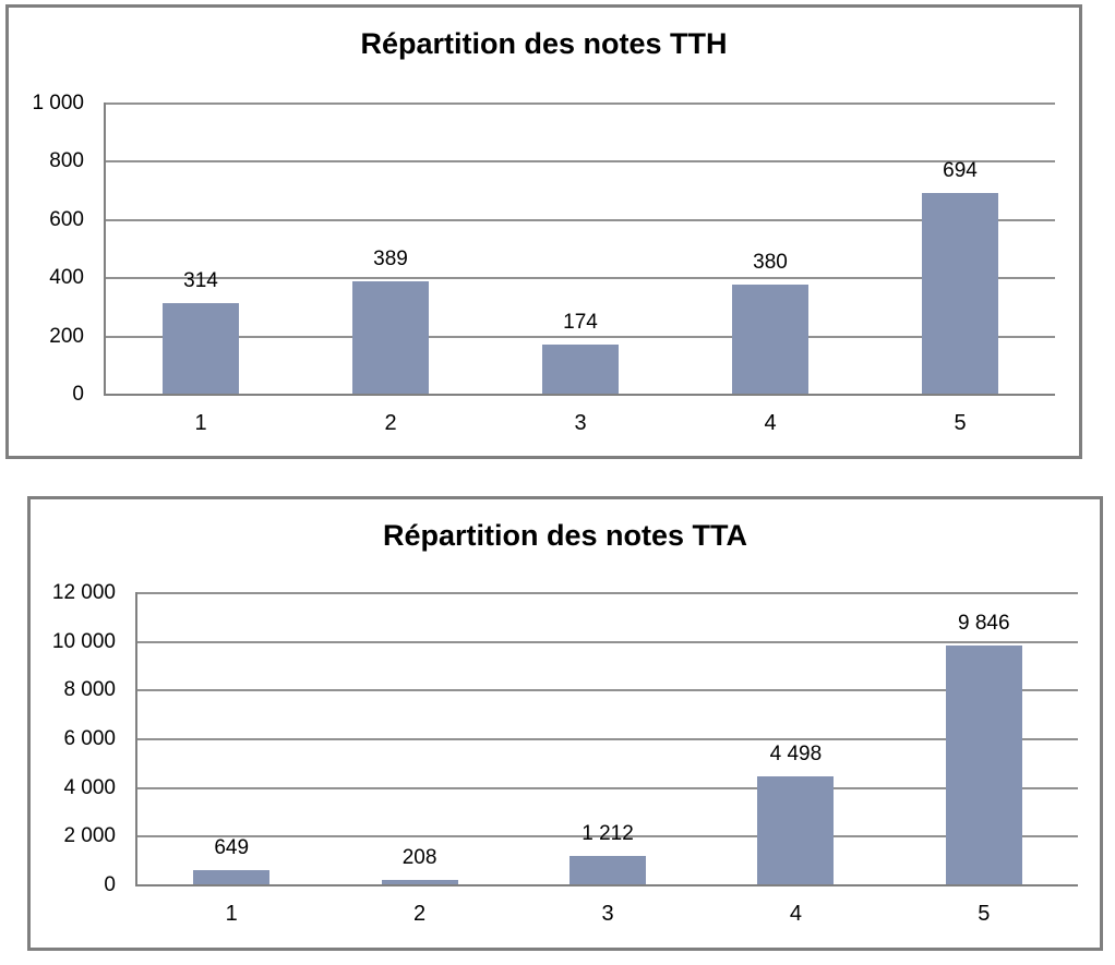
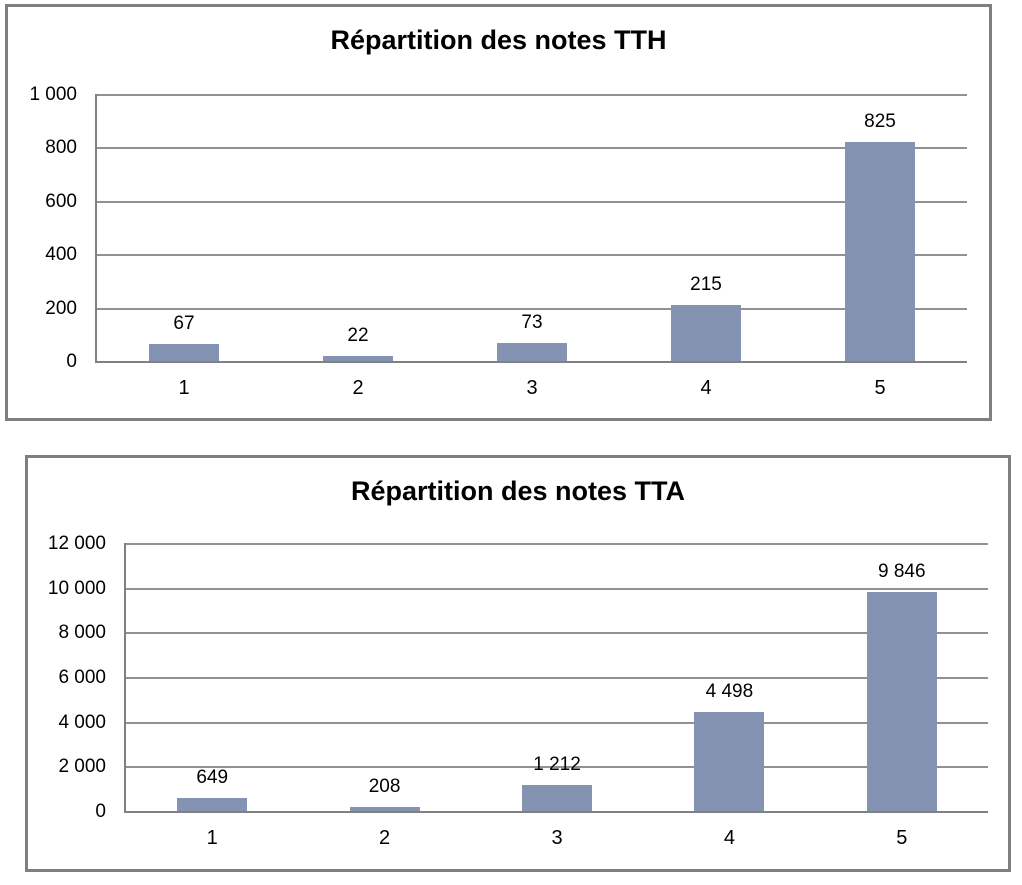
Répartition des notes TTH/1: 314 -> 67
Répartition des notes TTH/2: 389 -> 22
Répartition des notes TTH/3: 174 -> 73
Répartition des notes TTH/4: 380 -> 215
Répartition des notes TTH/5: 694 -> 825
